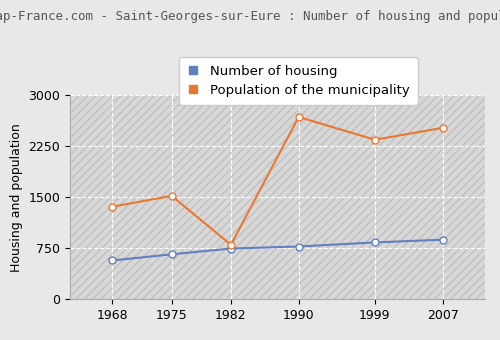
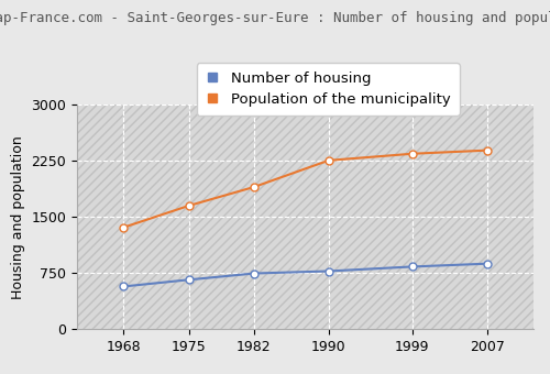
Population of the municipality/1975: 1520 -> 1650
Population of the municipality/1982: 800 -> 1900
Population of the municipality/1990: 2680 -> 2260
Population of the municipality/2007: 2520 -> 2390
